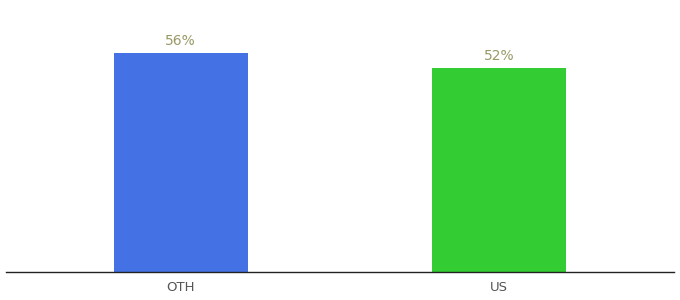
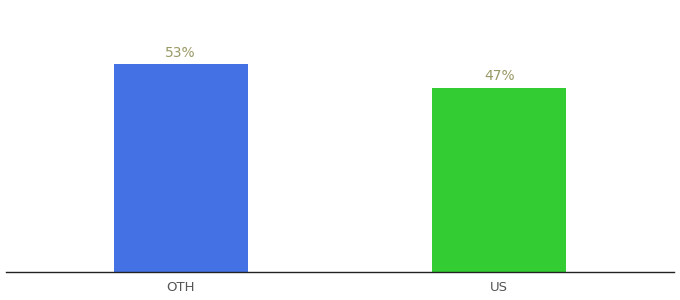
OTH: 56% -> 53%
US: 52% -> 47%
